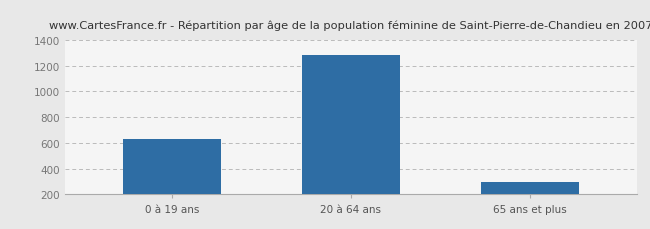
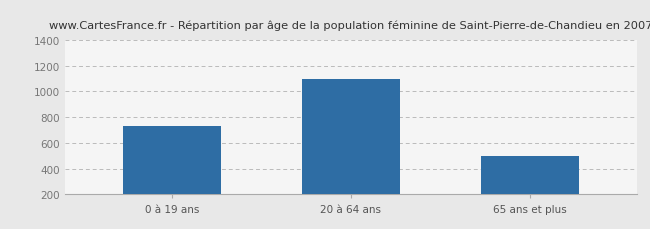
0 à 19 ans: 630 -> 730
20 à 64 ans: 1280 -> 1100
65 ans et plus: 300 -> 500
